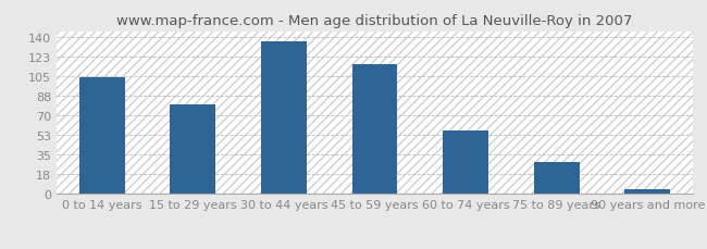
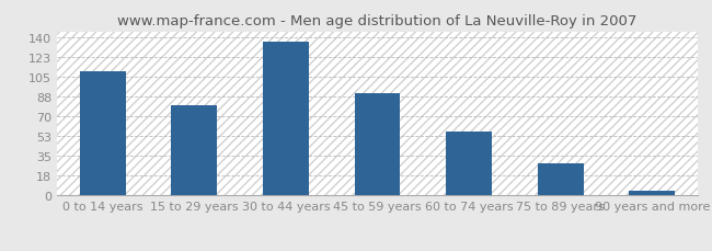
0 to 14 years: 104 -> 110
45 to 59 years: 116 -> 91
